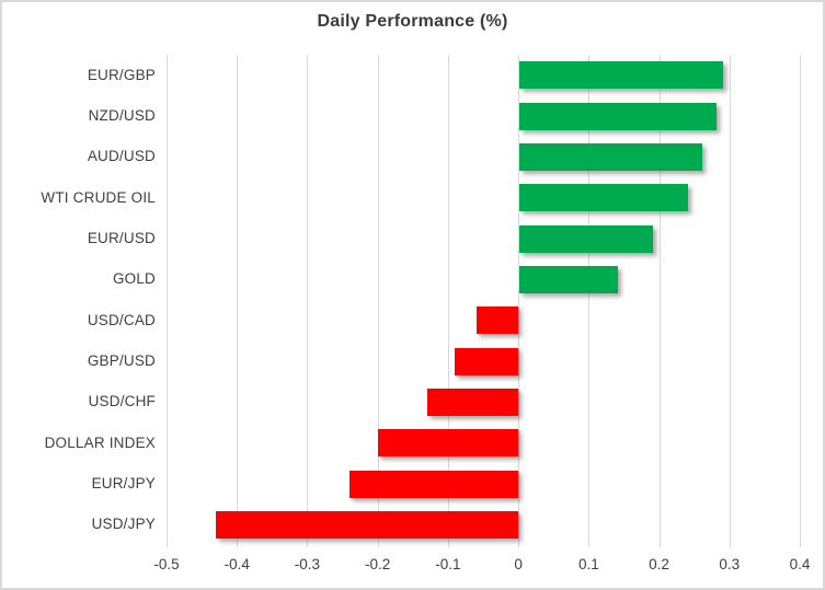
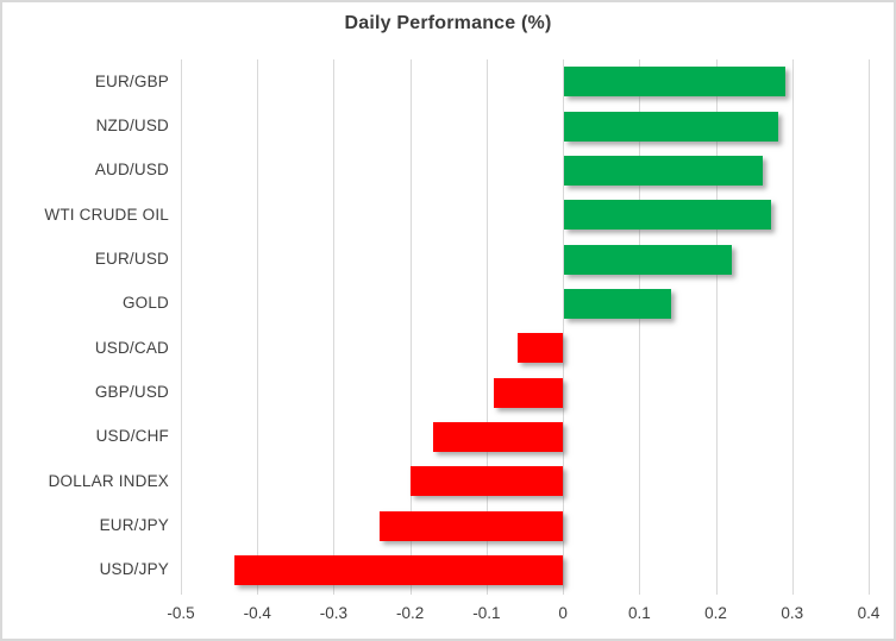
WTI CRUDE OIL: 0.24 -> 0.27
EUR/USD: 0.19 -> 0.22
USD/CHF: -0.13 -> -0.17
